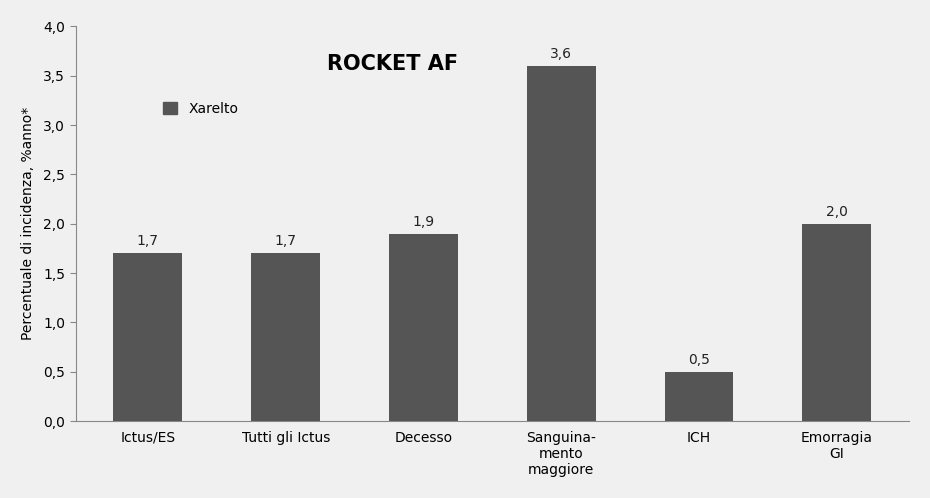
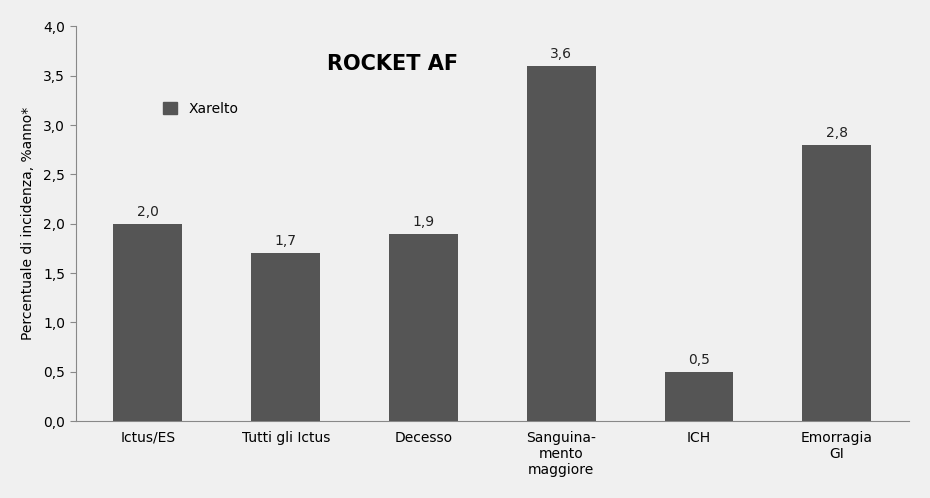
Ictus/ES: 1,7 -> 2,0
Emorragia GI: 2,0 -> 2,8
